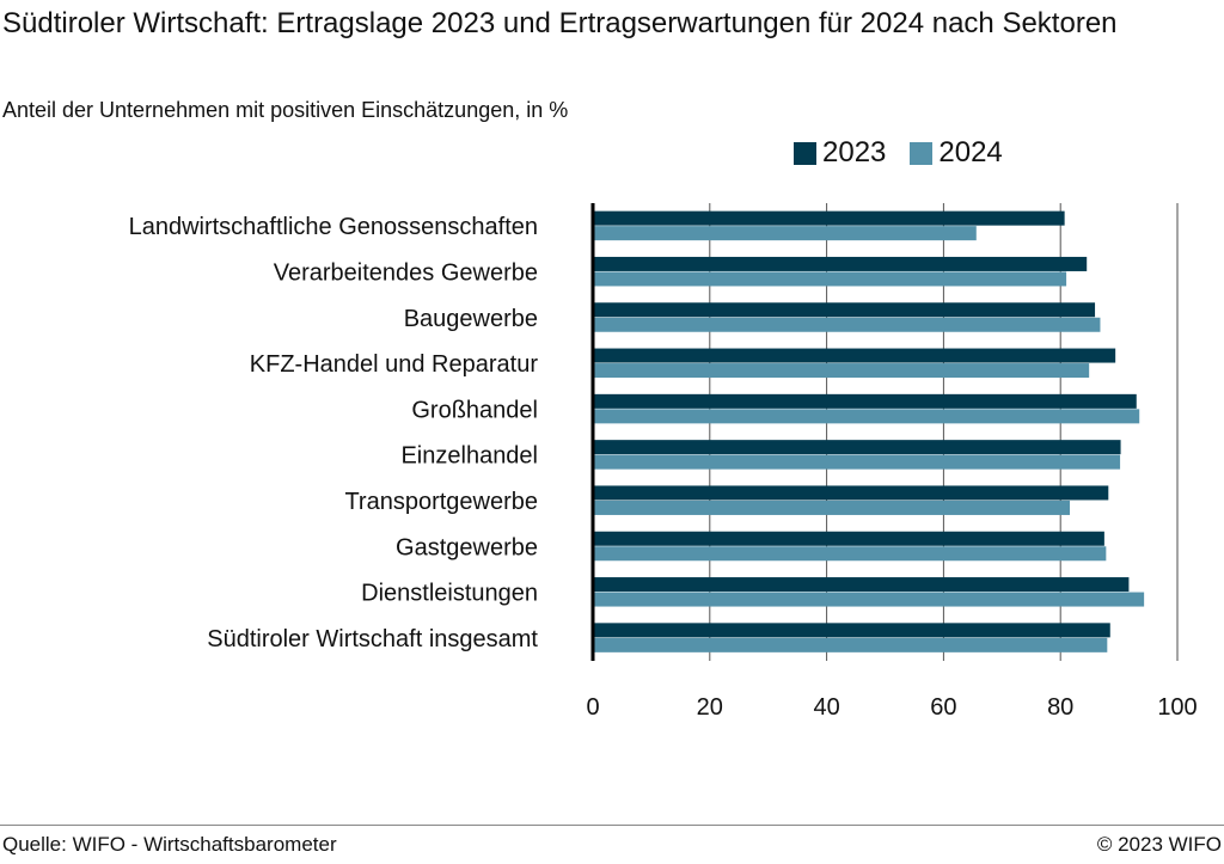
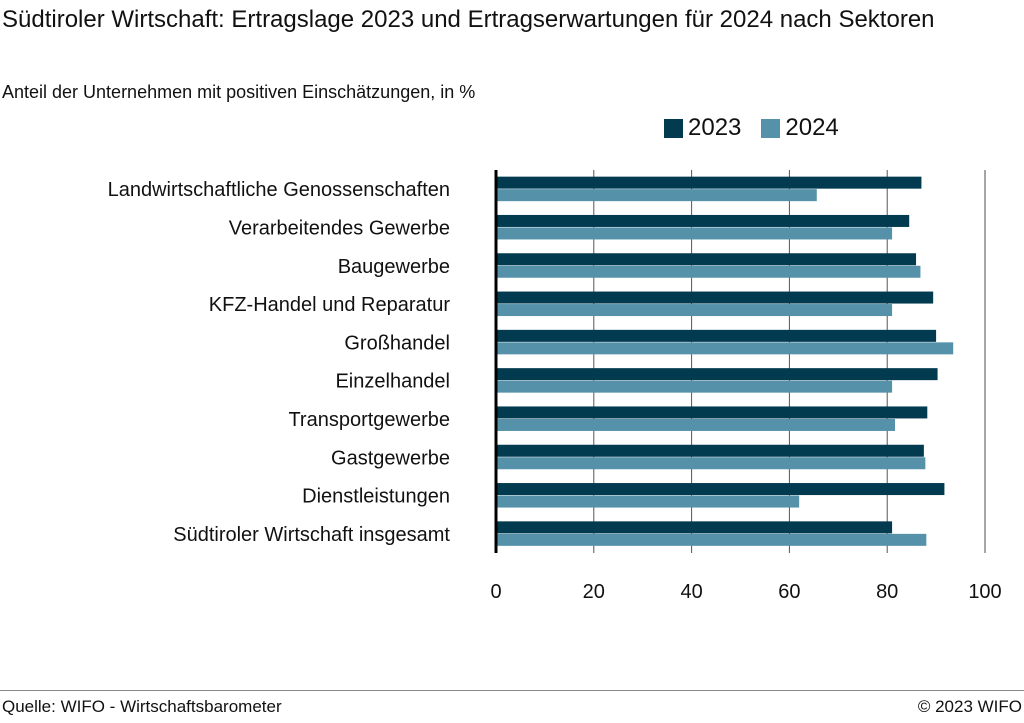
2023/Landwirtschaftliche Genossenschaften: 81 -> 87
2024/KFZ-Handel und Reparatur: 85 -> 81
2023/Großhandel: 93 -> 90
2024/Einzelhandel: 90 -> 81
2024/Dienstleistungen: 94 -> 62
2023/Südtiroler Wirtschaft insgesamt: 88 -> 81
